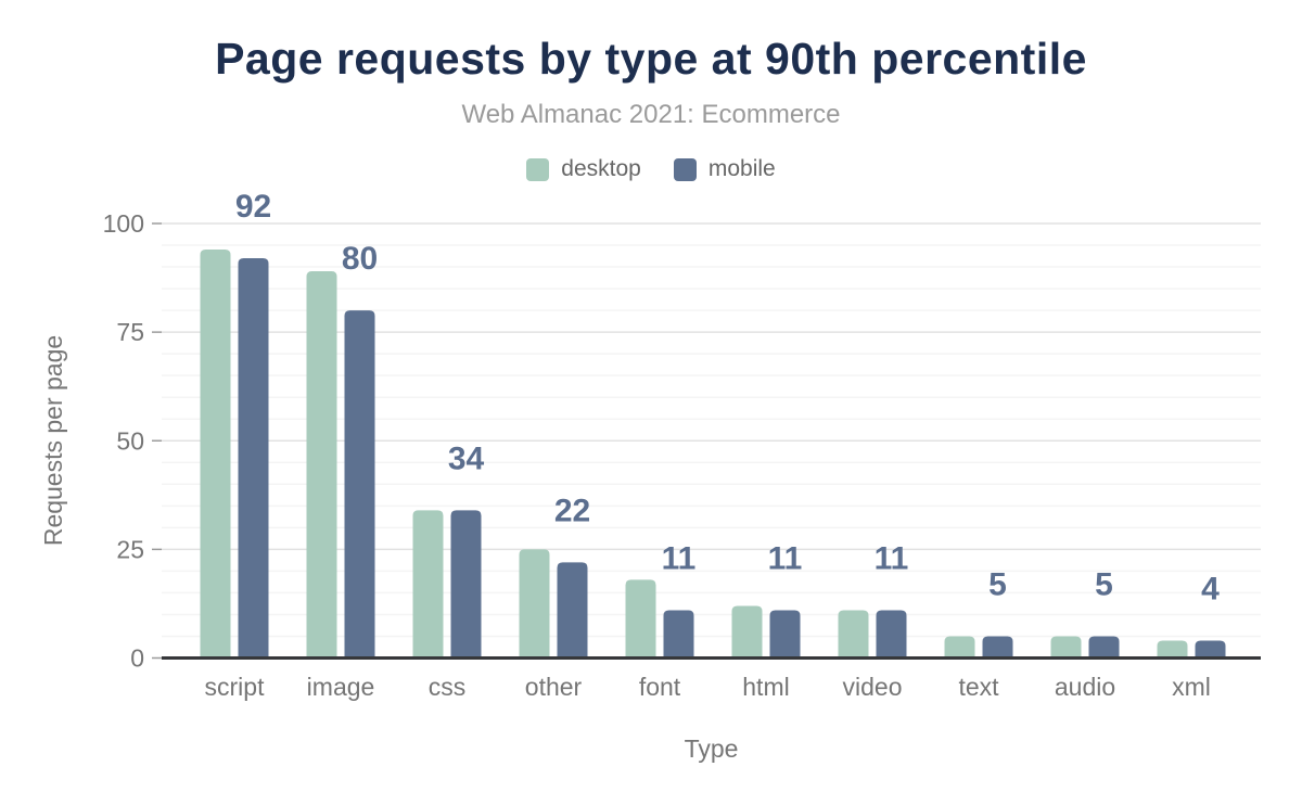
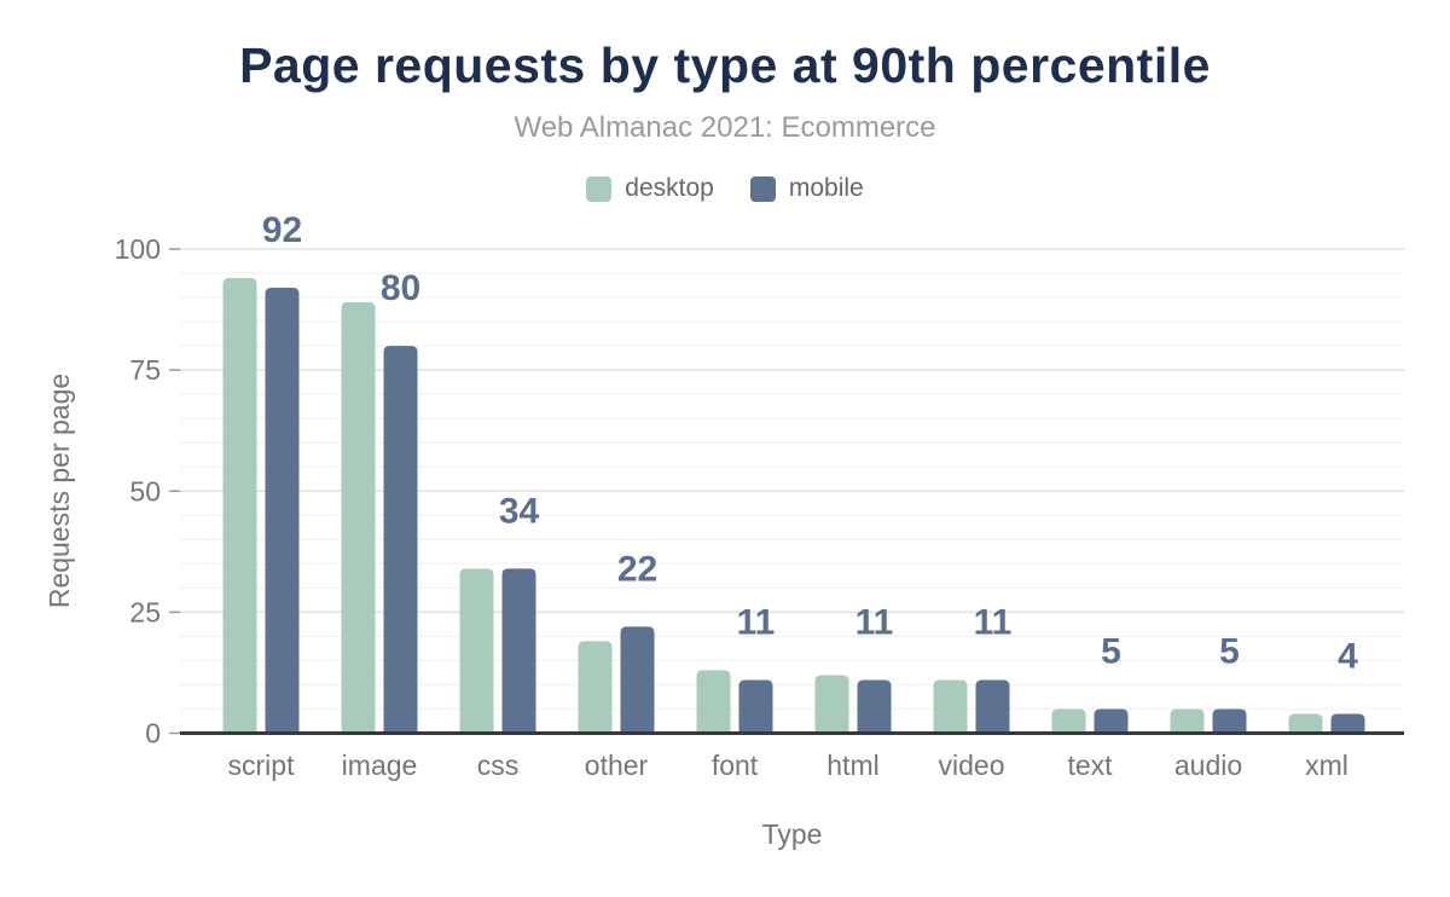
desktop/other: 25 -> 19
desktop/font: 18 -> 13
